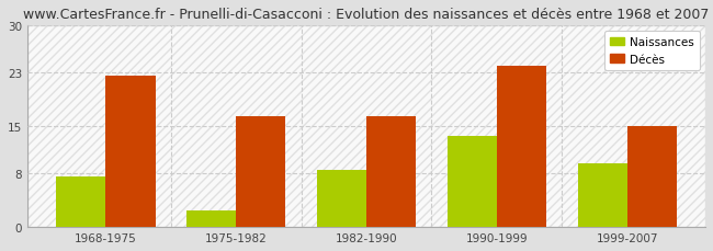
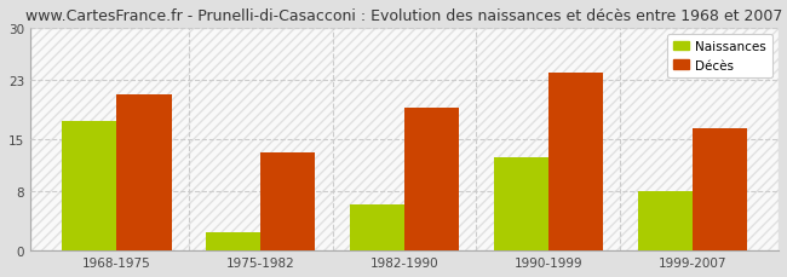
Naissances/1968-1975: 7.5 -> 17.4
Décès/1968-1975: 22.5 -> 21.0
Décès/1975-1982: 16.5 -> 13.2
Naissances/1982-1990: 8.5 -> 6.2
Décès/1982-1990: 16.5 -> 19.2
Naissances/1990-1999: 13.5 -> 12.6
Naissances/1999-2007: 9.5 -> 8.0
Décès/1999-2007: 15.0 -> 16.4
